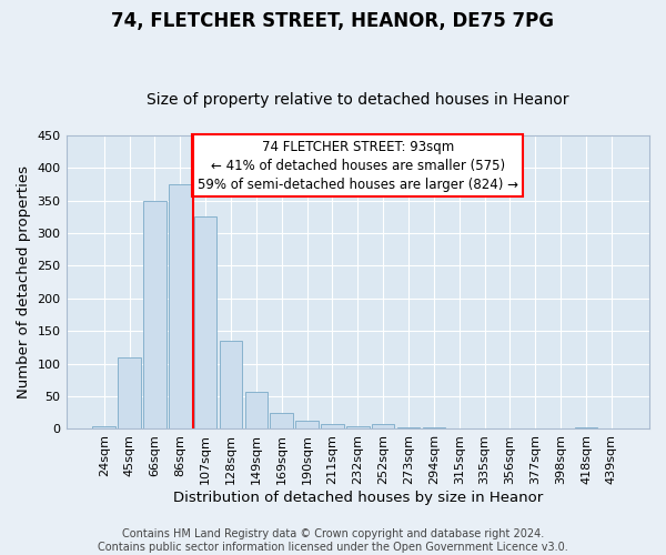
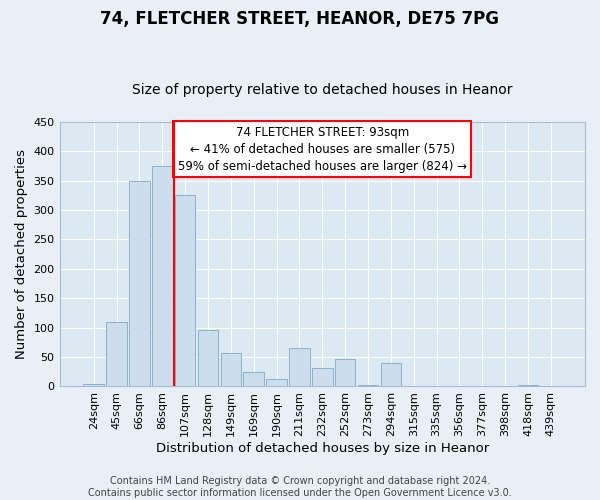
128sqm: 135 -> 96
211sqm: 7 -> 66
232sqm: 5 -> 32
252sqm: 7 -> 46
294sqm: 2 -> 40
